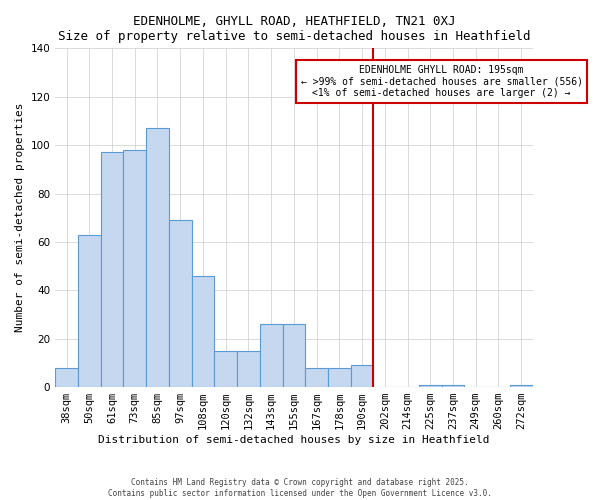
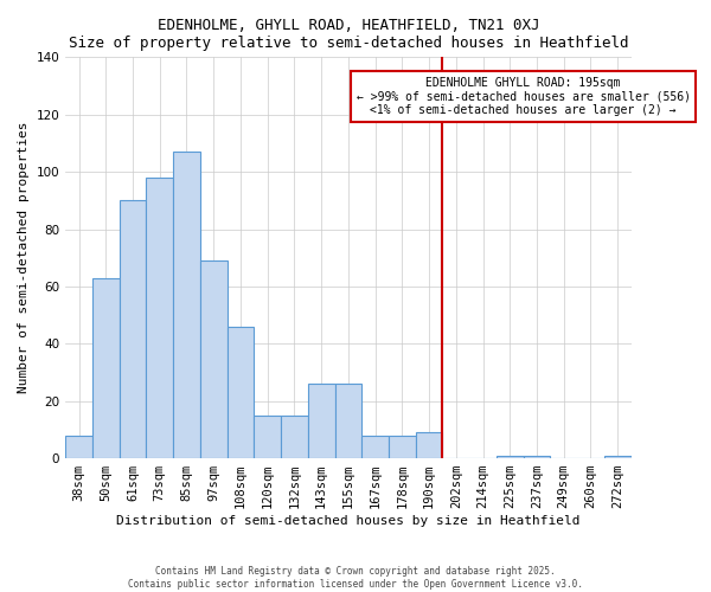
61sqm: 97 -> 90
